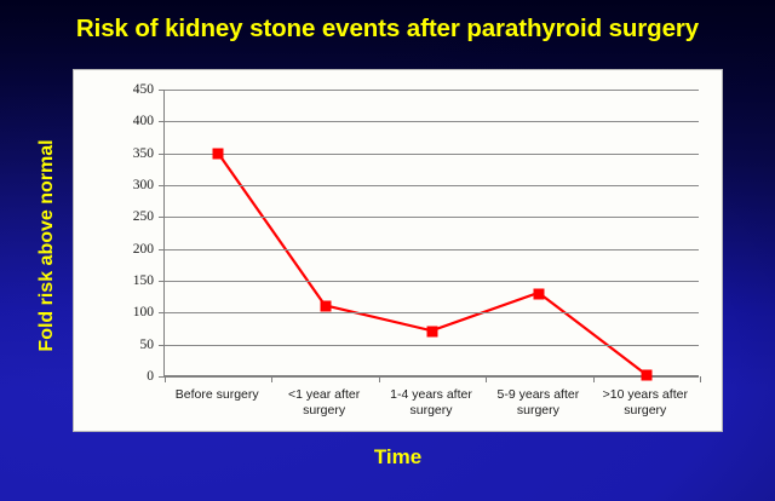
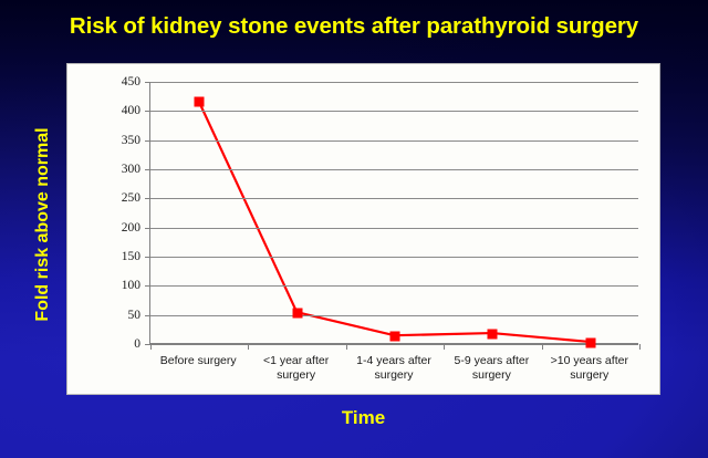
Before surgery: 350 -> 420
<1 year after surgery: 110 -> 50
1-4 years after surgery: 70 -> 10
5-9 years after surgery: 130 -> 20
